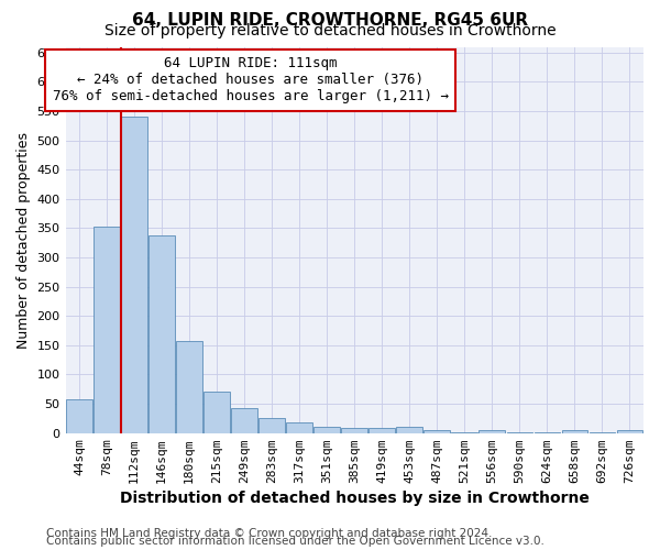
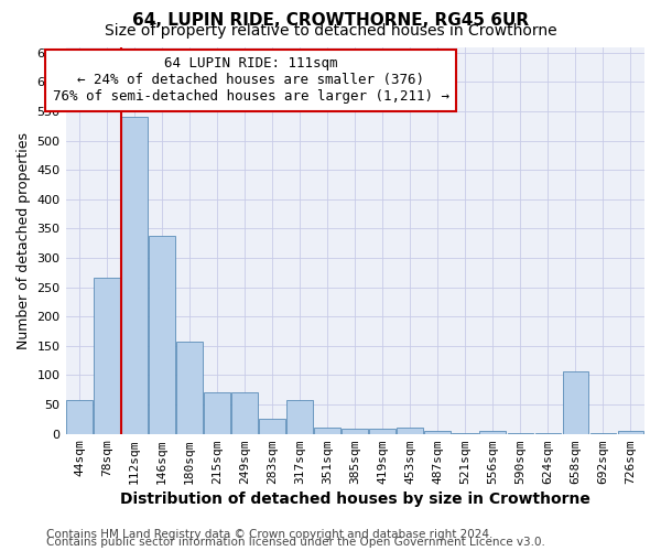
78sqm: 353 -> 266
249sqm: 42 -> 70
317sqm: 18 -> 58
658sqm: 5 -> 106
